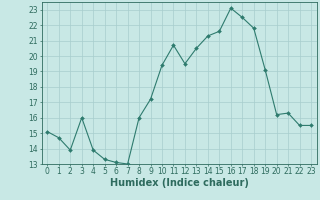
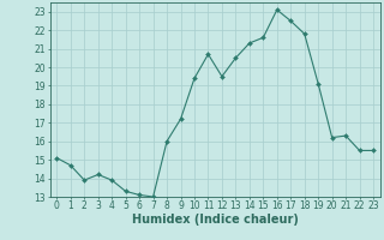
3: 16.0 -> 14.2
